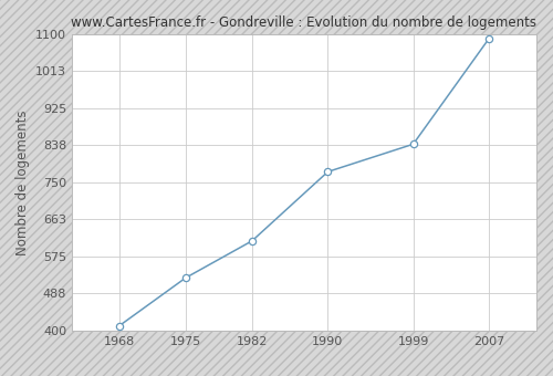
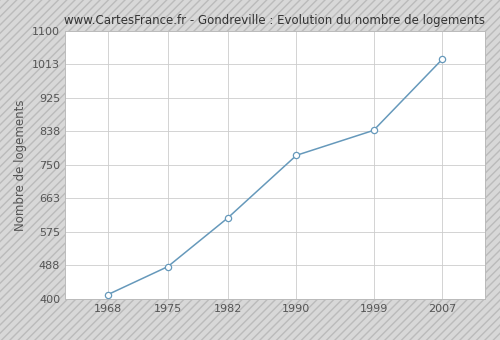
1975: 525 -> 485
2007: 1089 -> 1025
